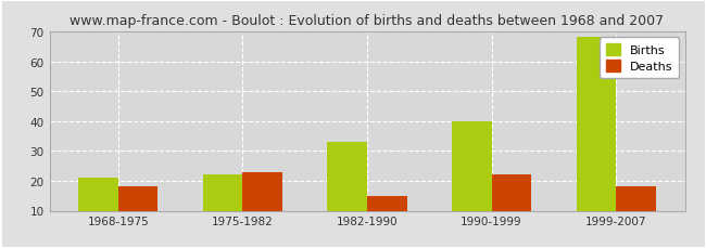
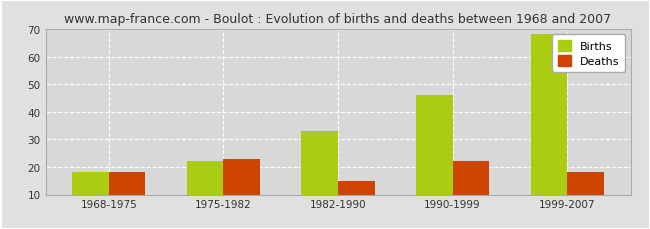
Births/1968-1975: 21 -> 18
Births/1990-1999: 40 -> 46
